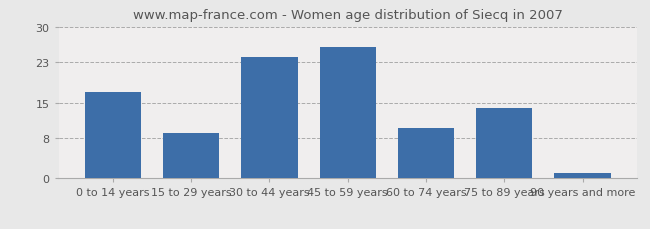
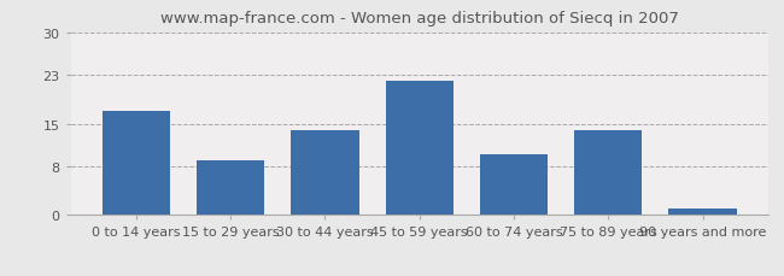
30 to 44 years: 24 -> 14
45 to 59 years: 26 -> 22
